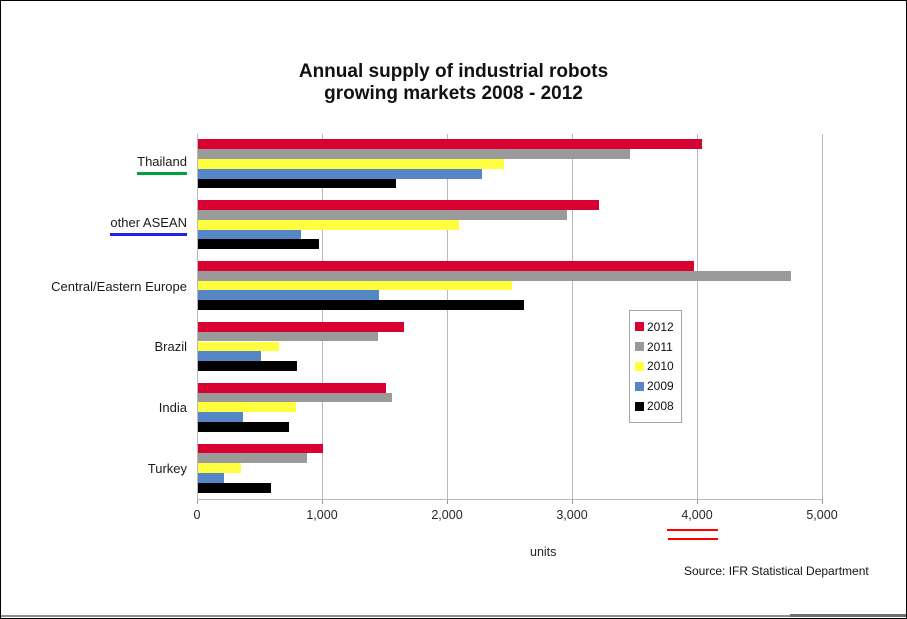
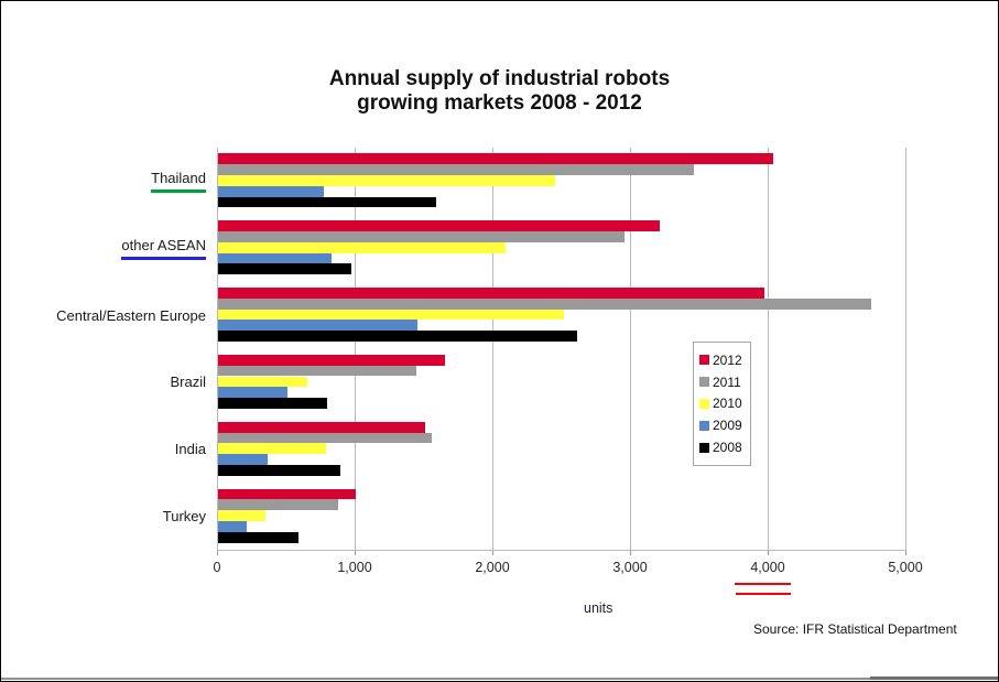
2009/Thailand: 2270 -> 770
2008/India: 730 -> 890
